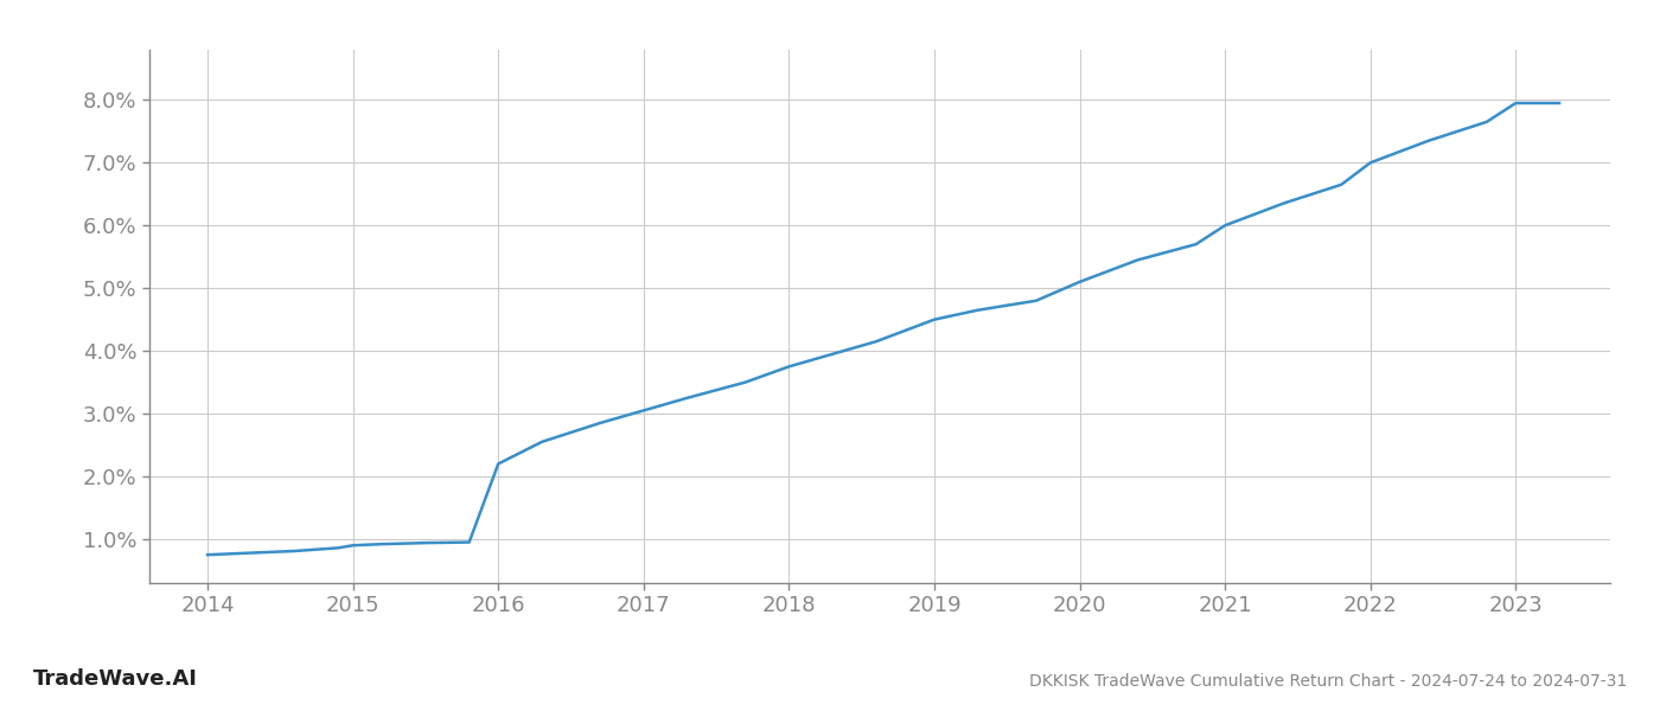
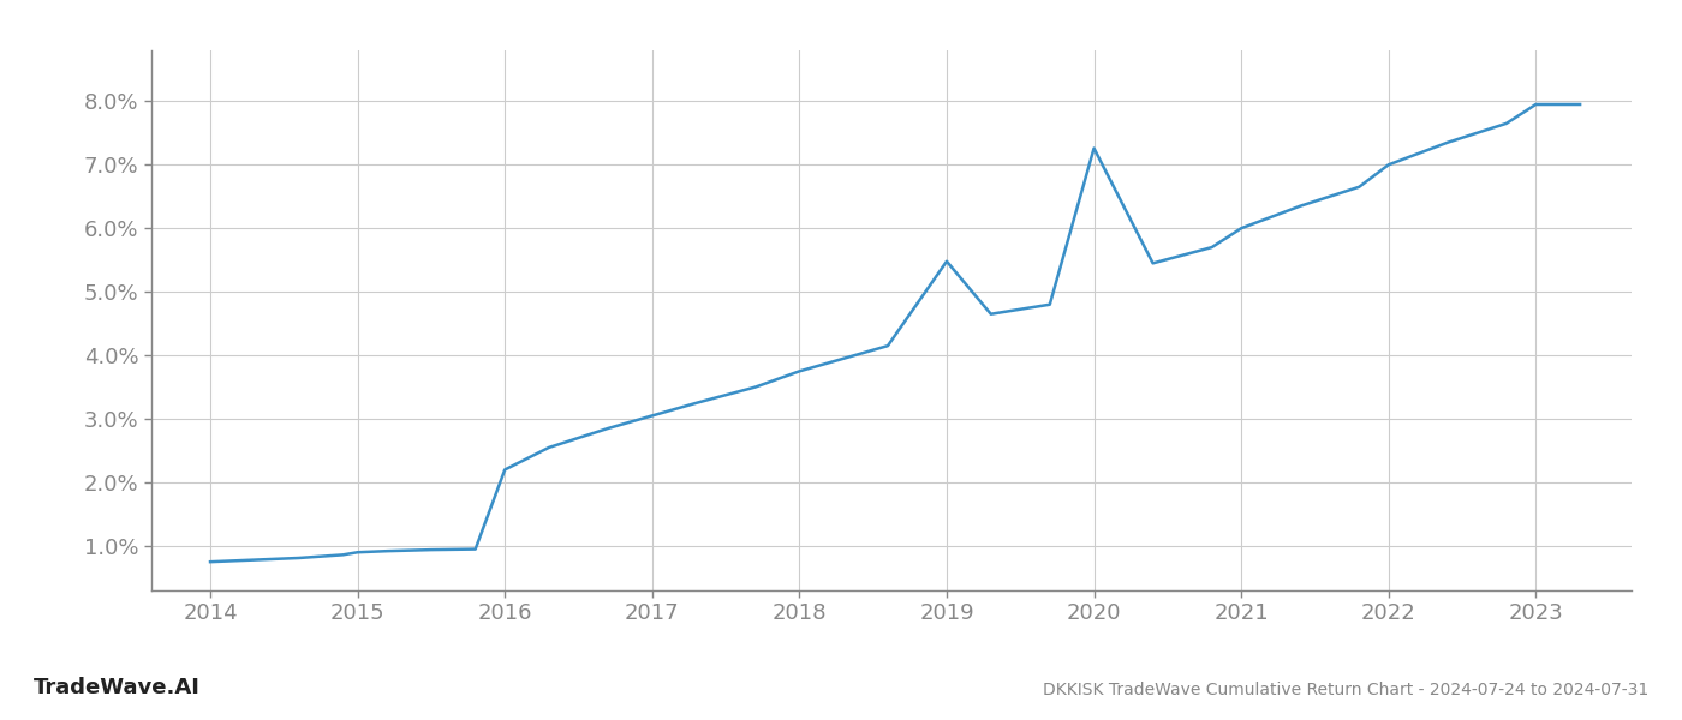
2019: 4.50% -> 5.48%
2020: 5.10% -> 7.26%
